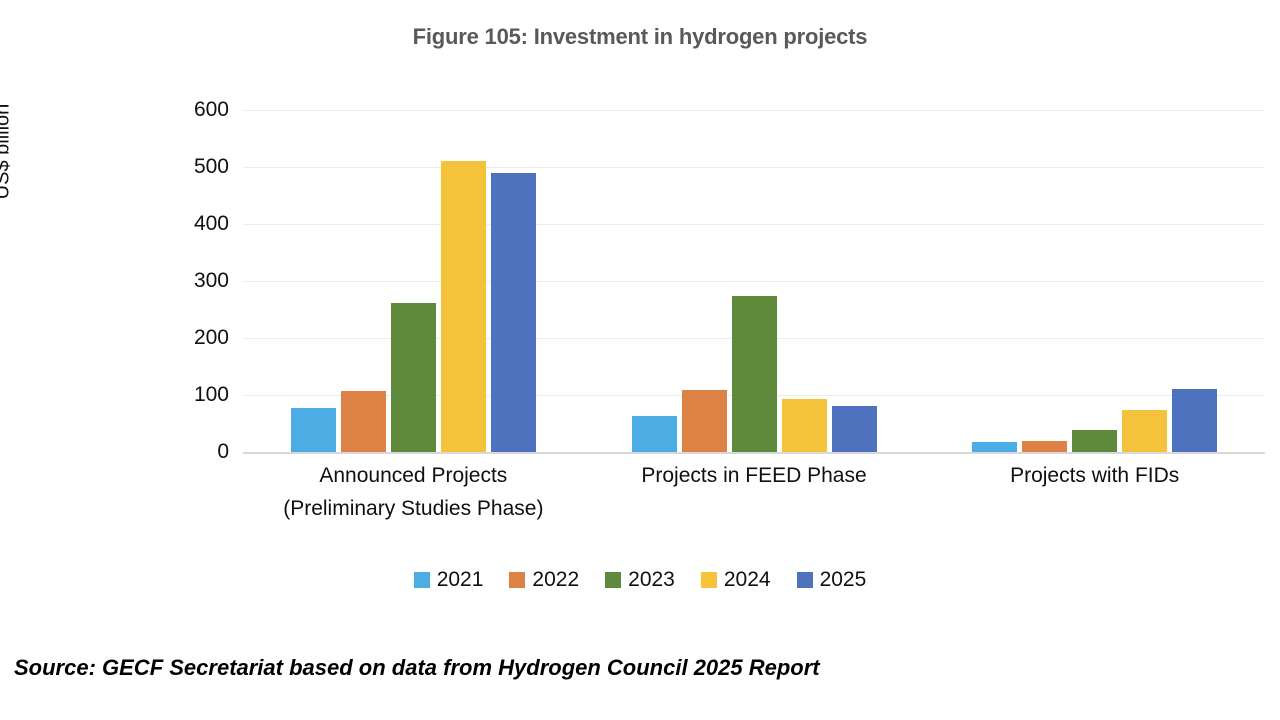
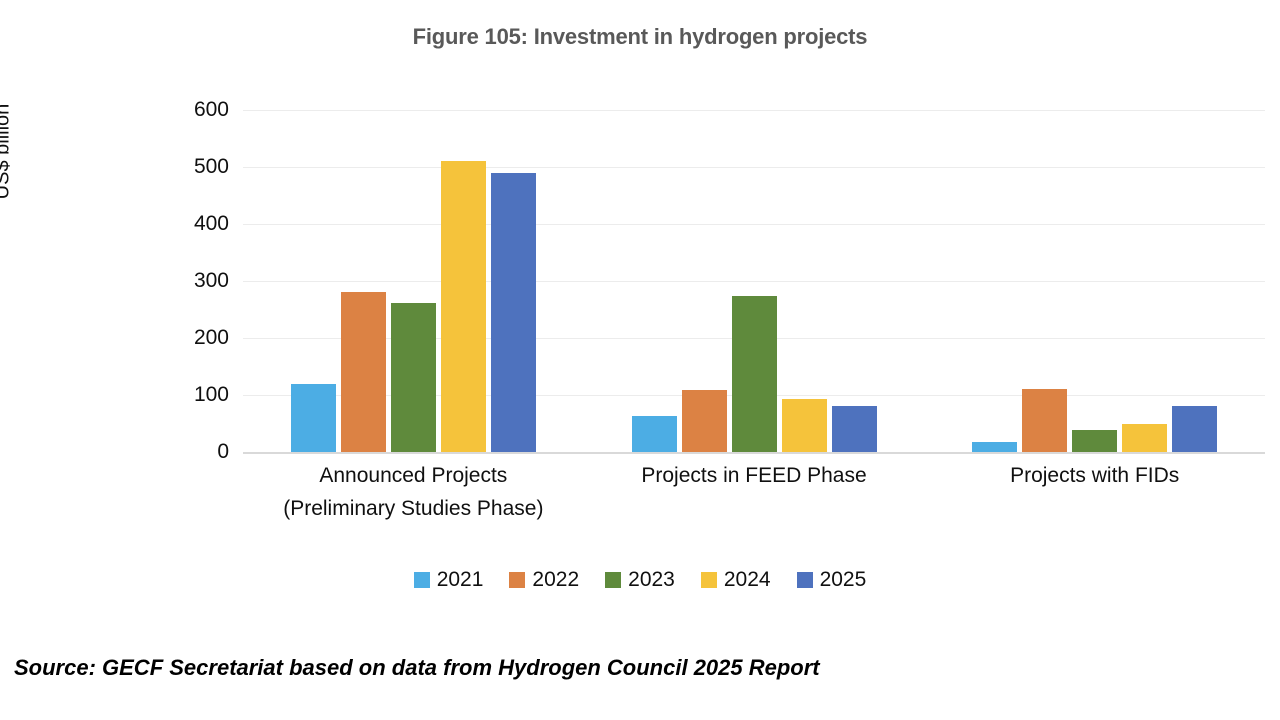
2021/Announced Projects (Preliminary Studies Phase): 80 -> 120
2022/Announced Projects (Preliminary Studies Phase): 110 -> 280
2022/Projects with FIDs: 20 -> 110
2024/Projects with FIDs: 70 -> 50
2025/Projects with FIDs: 110 -> 80
